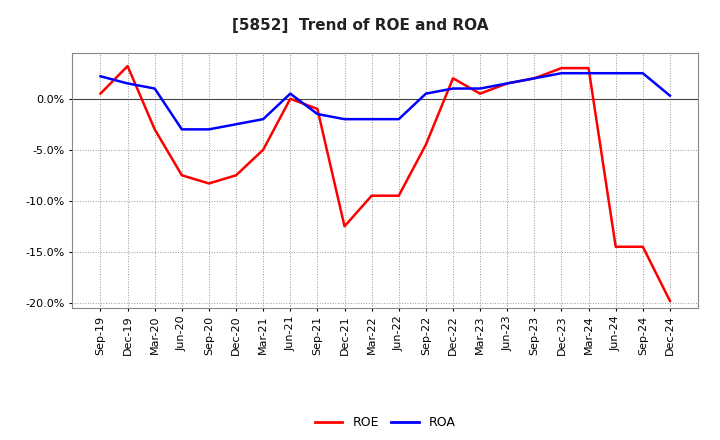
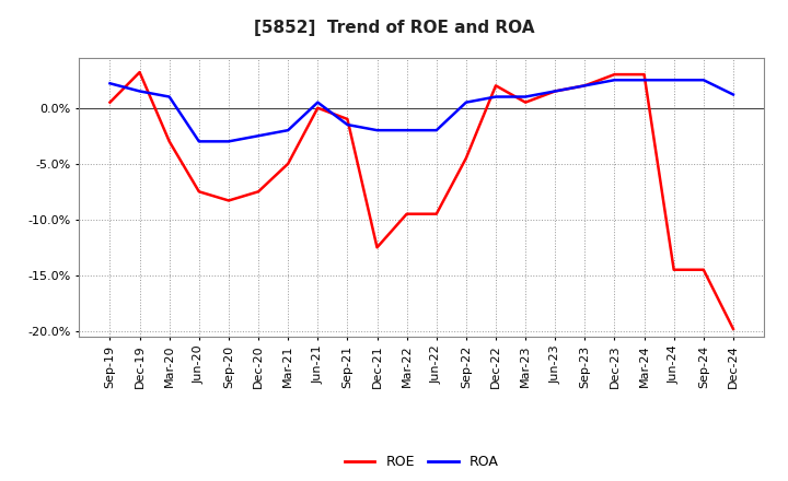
ROA/Dec-24: 0.3% -> 1.2%
